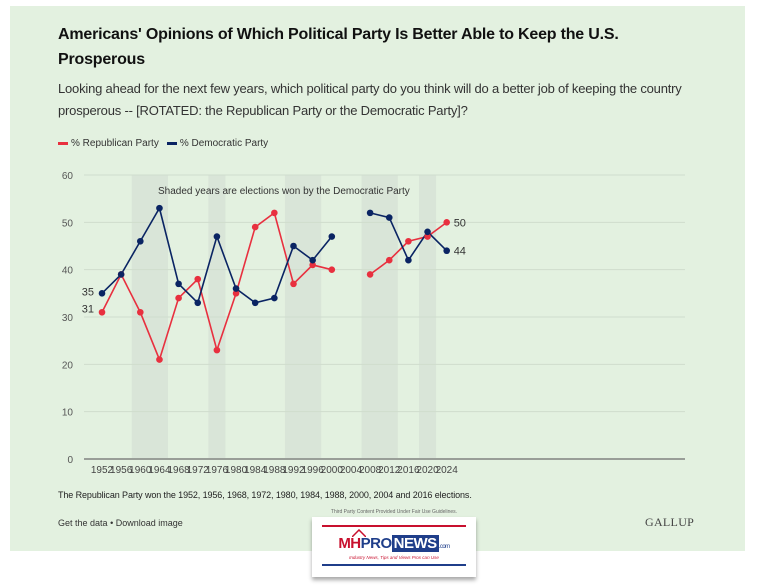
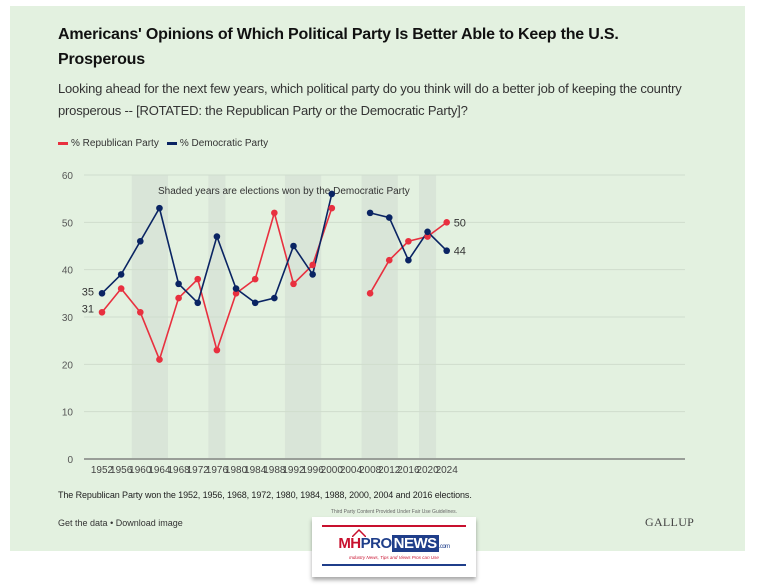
% Republican Party/1956: 39 -> 36
% Republican Party/1984: 49 -> 38
% Democratic Party/1996: 42 -> 39
% Republican Party/2000: 40 -> 53
% Democratic Party/2000: 47 -> 56
% Republican Party/2008: 39 -> 35
